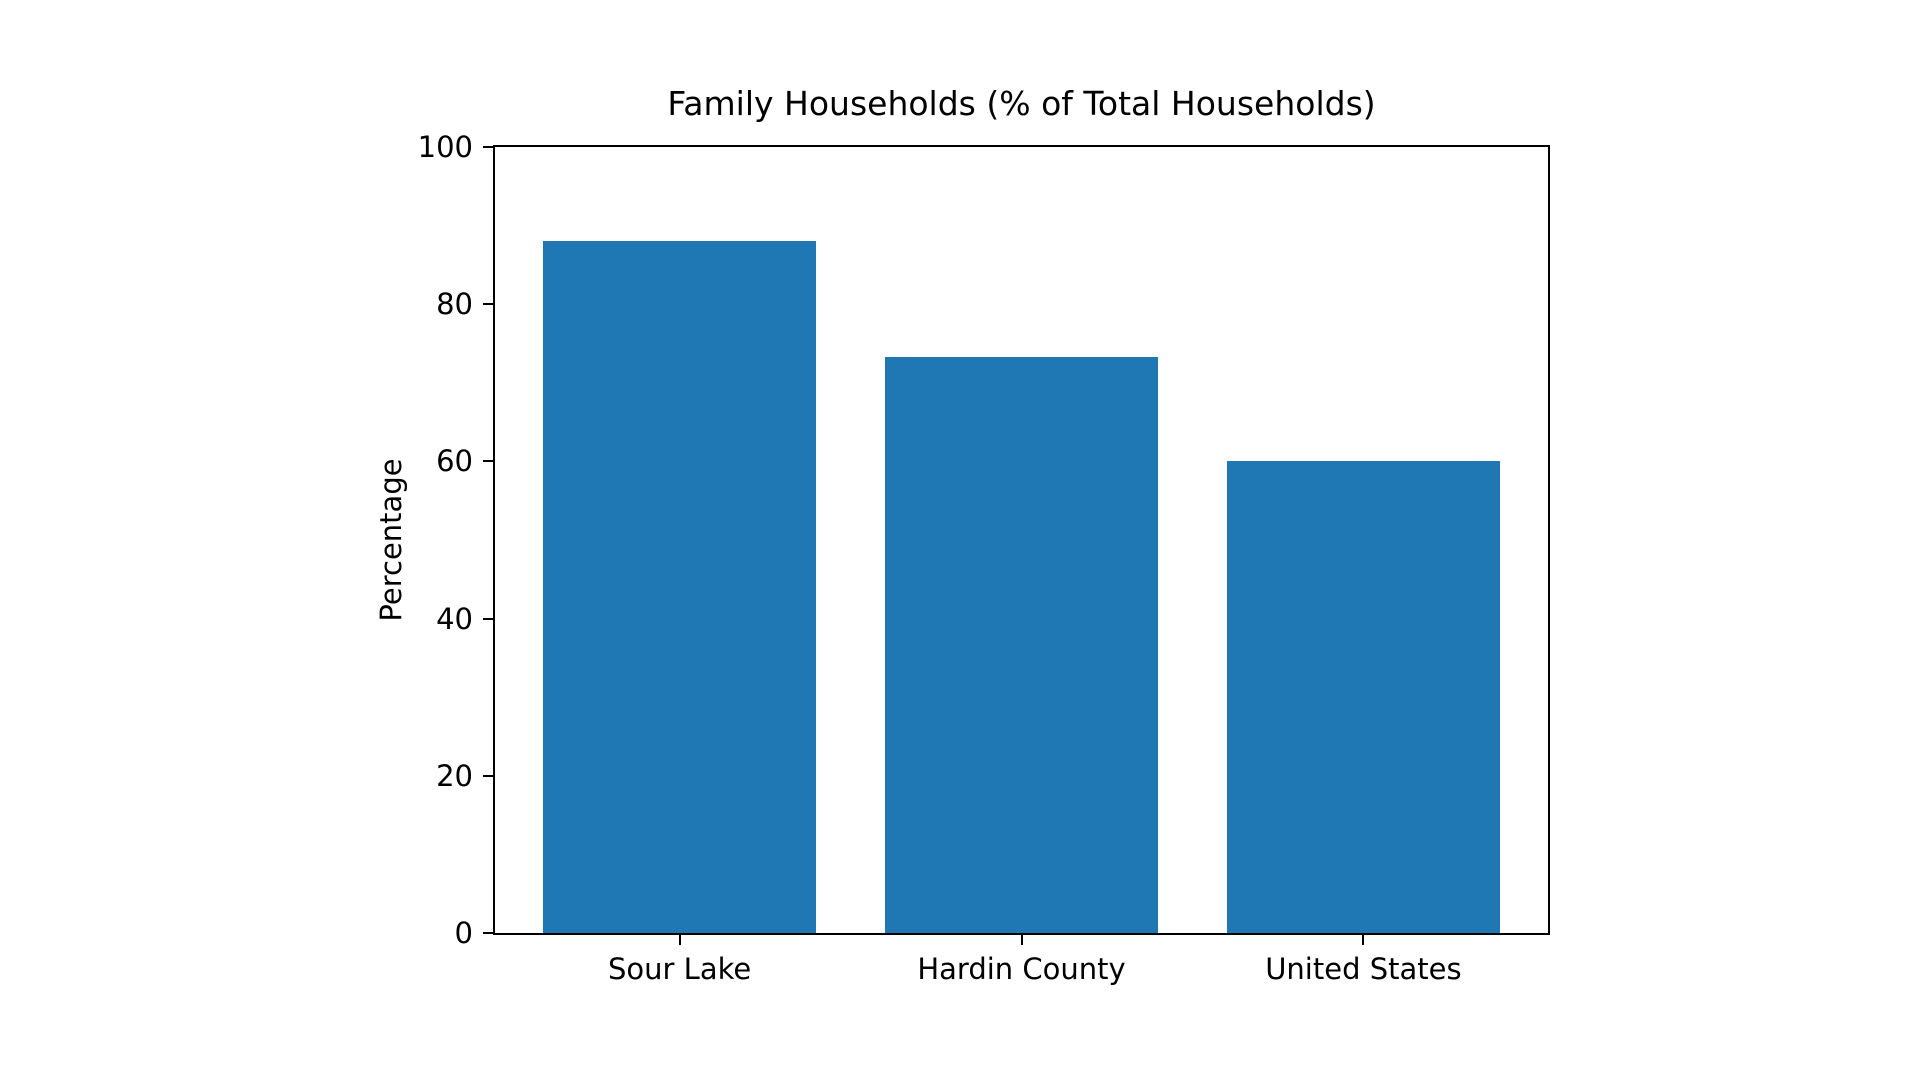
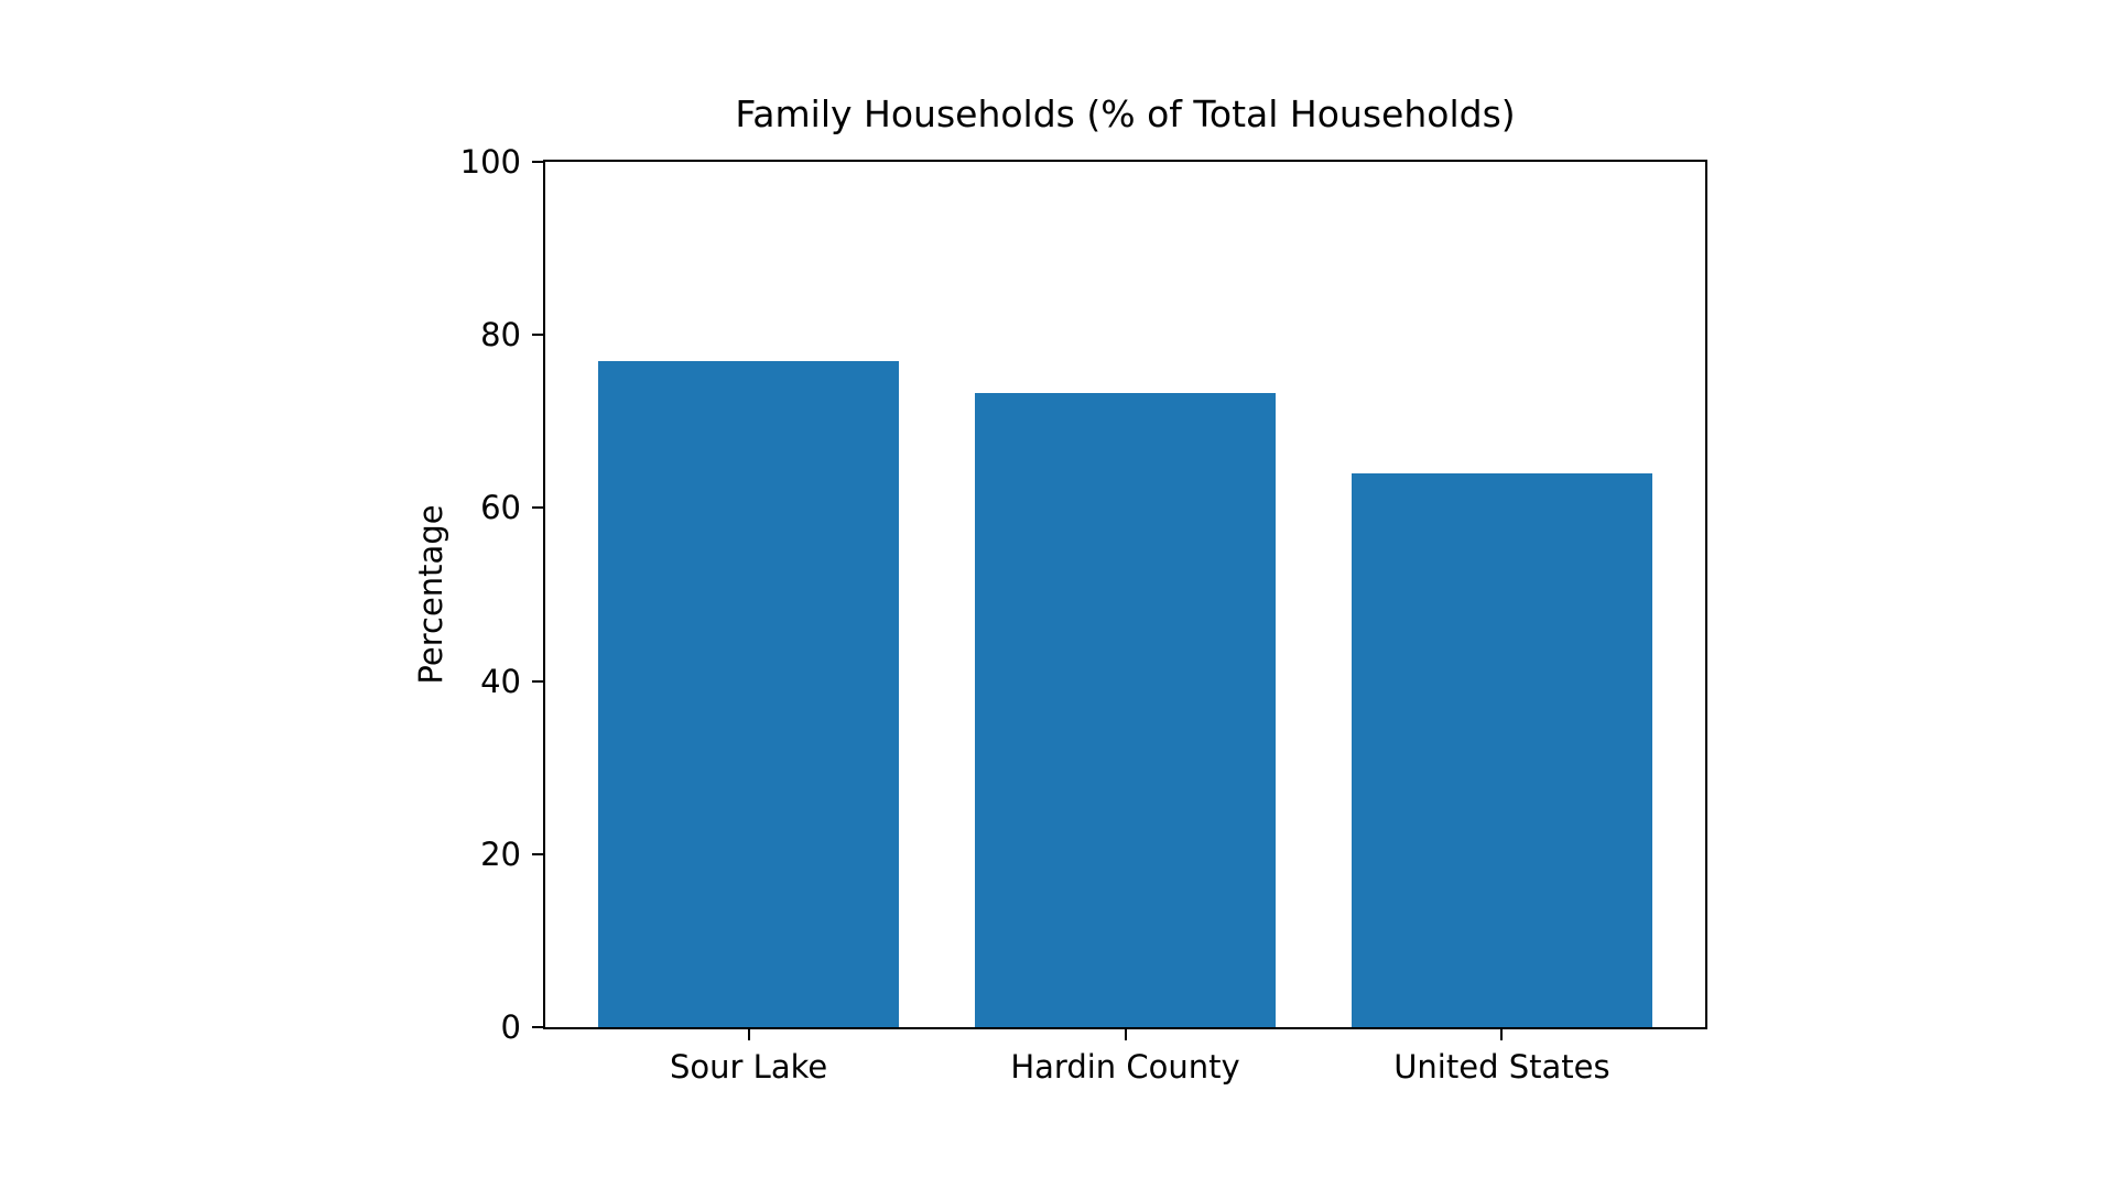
Sour Lake: 88 -> 77
United States: 60 -> 64
